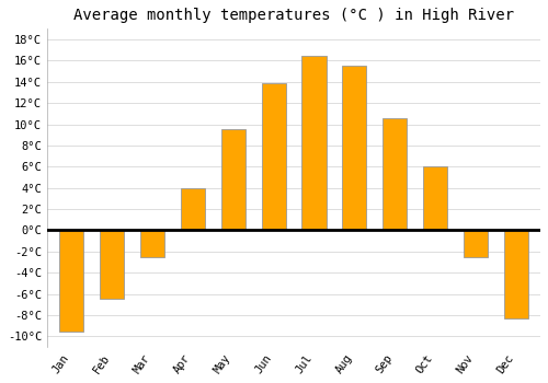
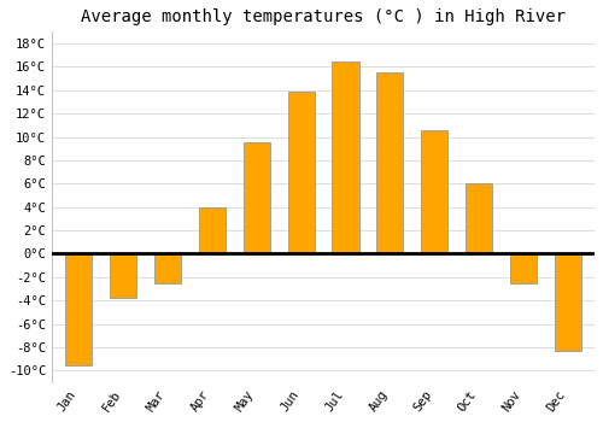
Feb: -6.5°C -> -3.8°C
